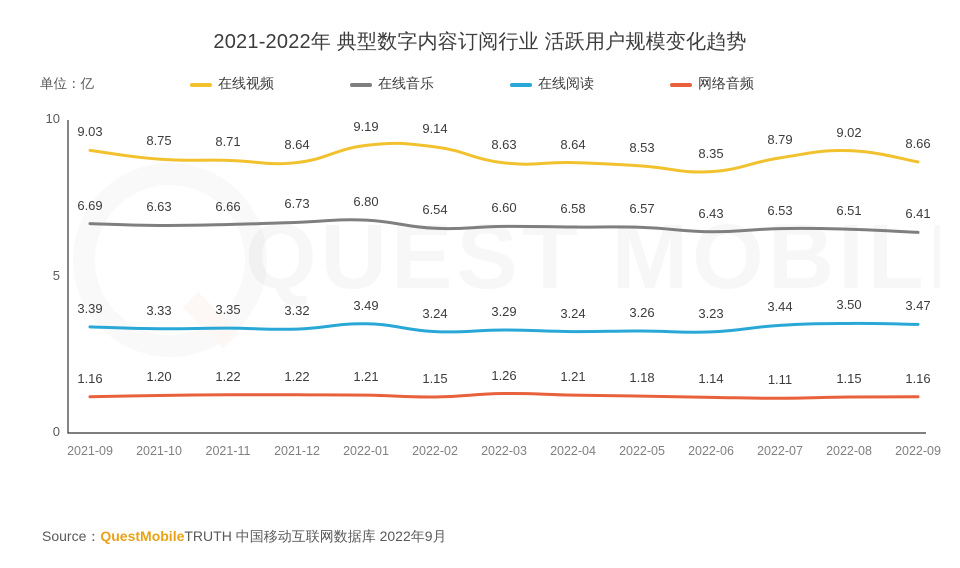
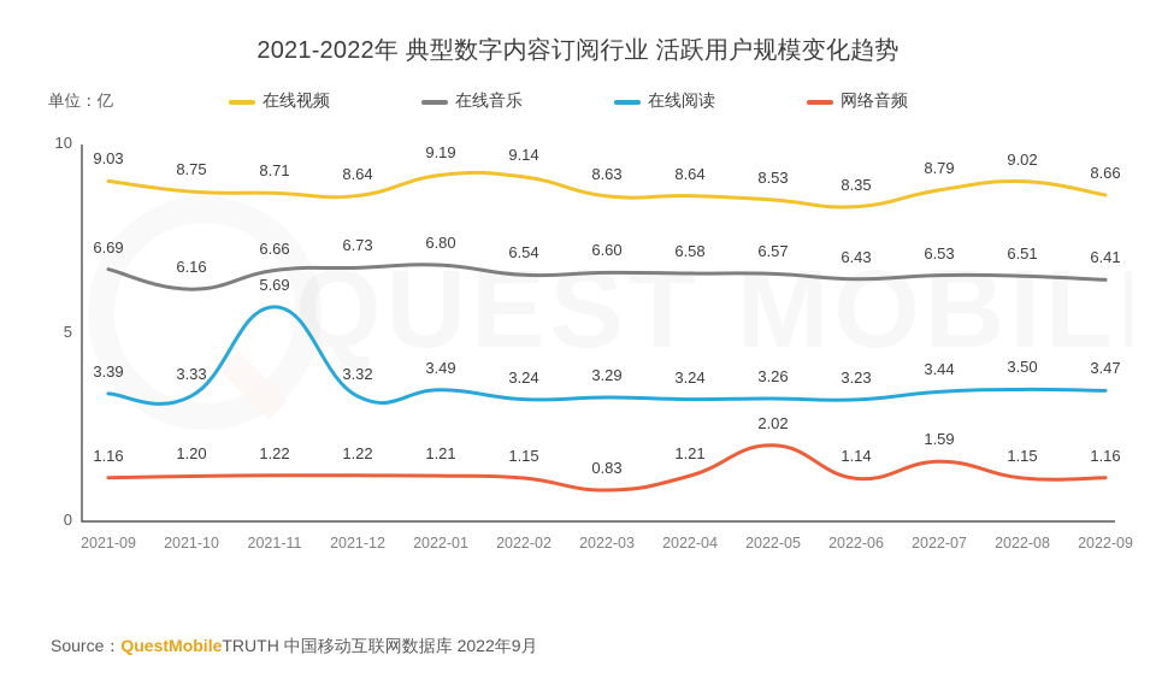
在线音乐/2021-10: 6.63 -> 6.16
在线阅读/2021-11: 3.35 -> 5.69
网络音频/2022-03: 1.26 -> 0.83
网络音频/2022-05: 1.18 -> 2.02
网络音频/2022-07: 1.11 -> 1.59
